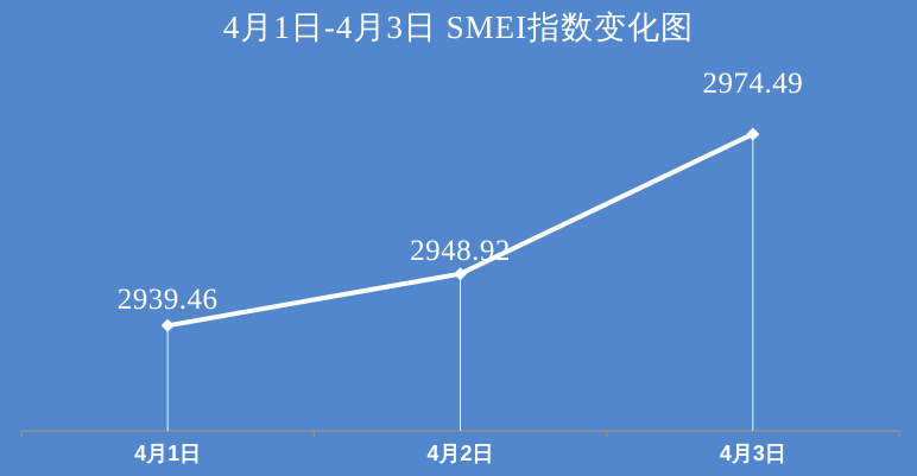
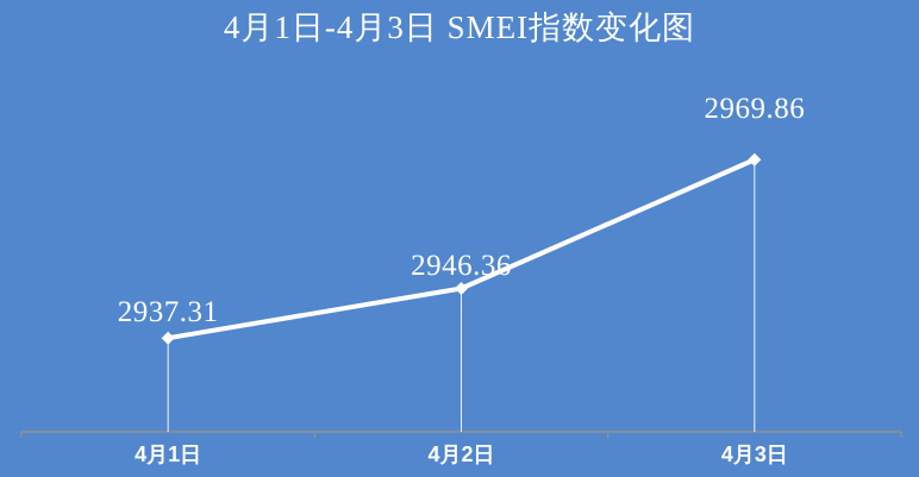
4月1日: 2939.46 -> 2937.31
4月2日: 2948.92 -> 2946.36
4月3日: 2974.49 -> 2969.86
